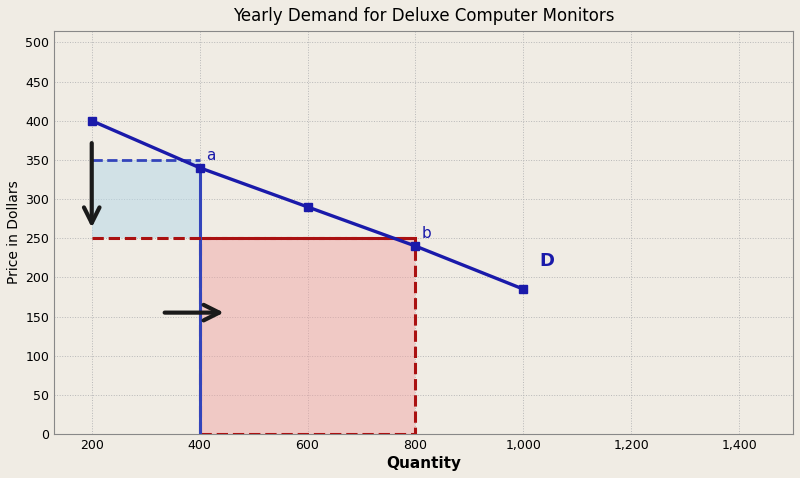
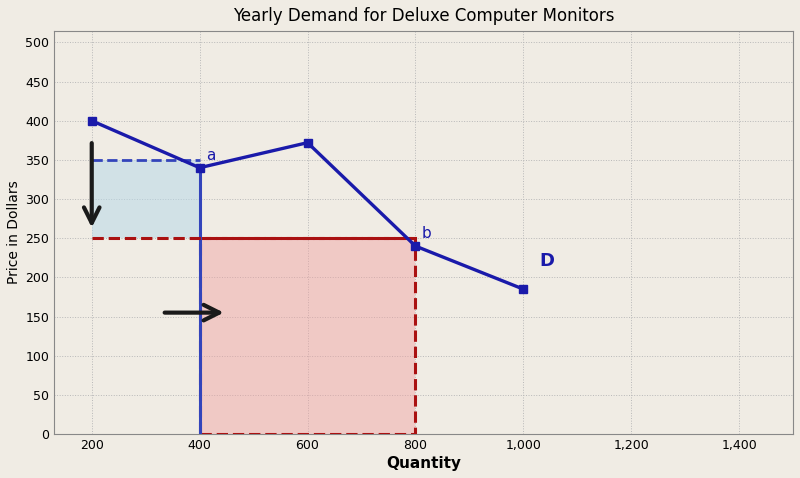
600: 290 -> 372
